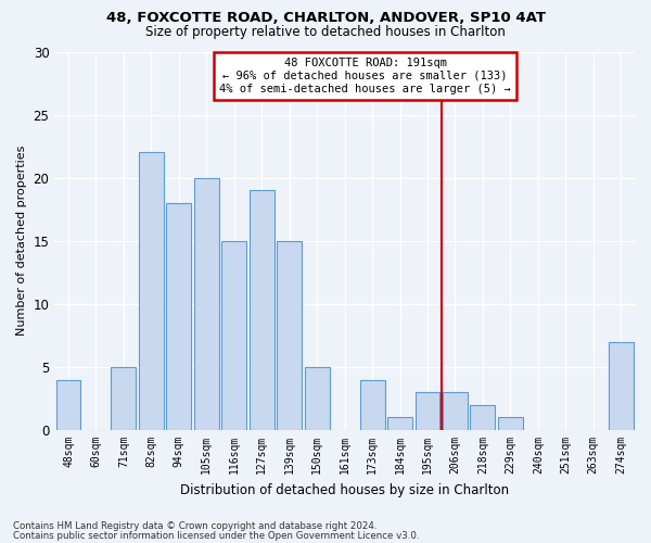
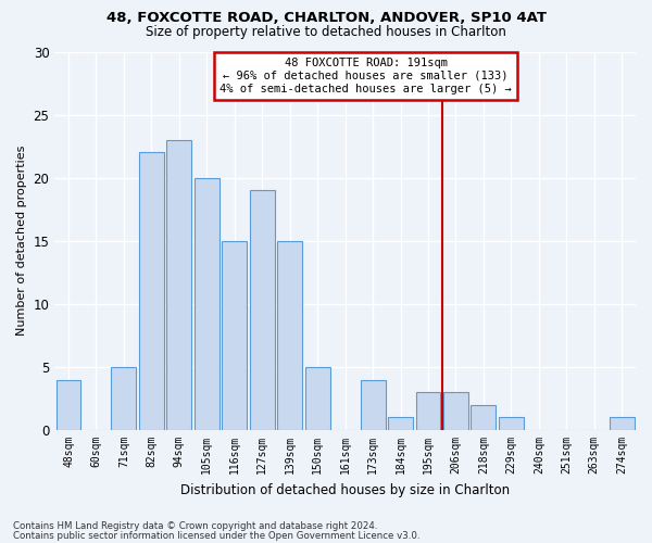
94sqm: 18 -> 23
274sqm: 7 -> 1
